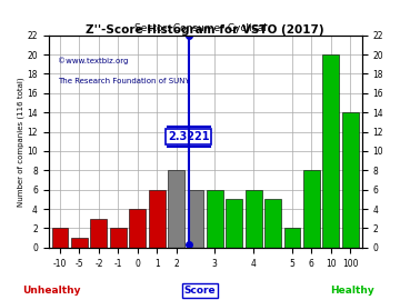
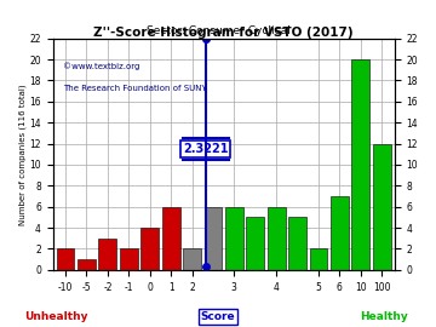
2: 8 -> 2
6: 8 -> 7
100: 14 -> 12
